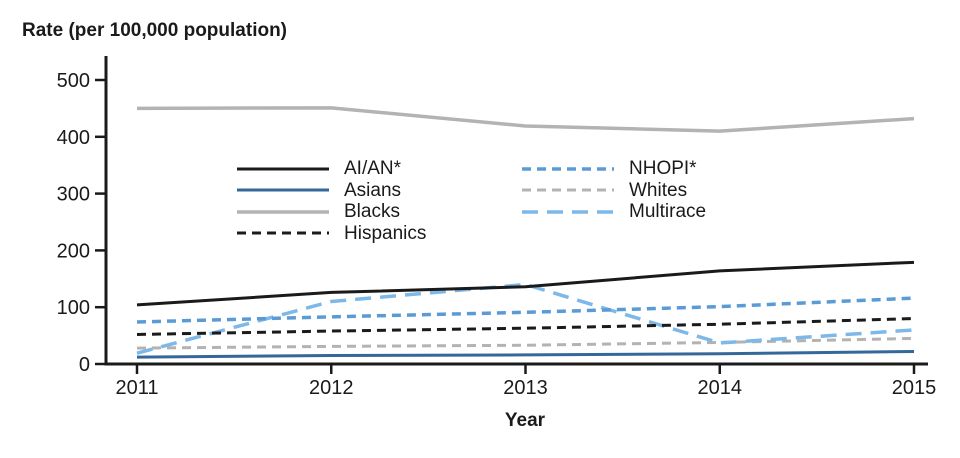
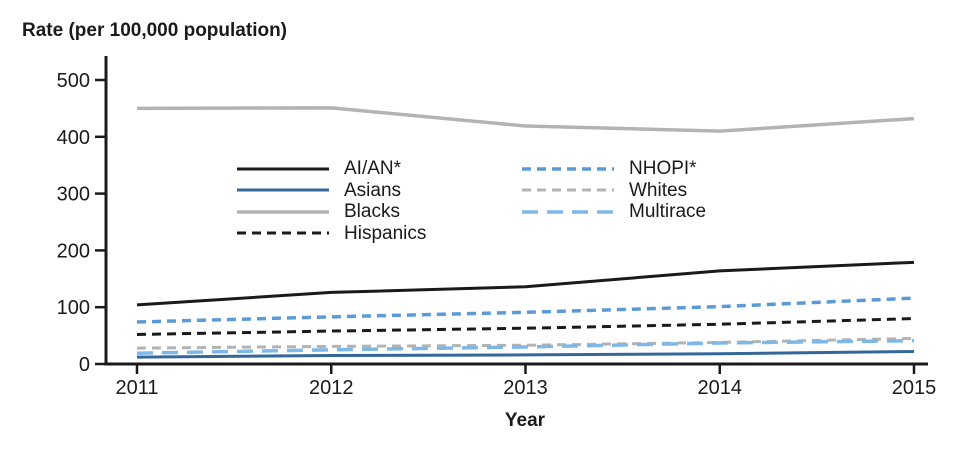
Multirace/2012: 110 -> 20
Multirace/2013: 140 -> 30
Multirace/2015: 60 -> 40
